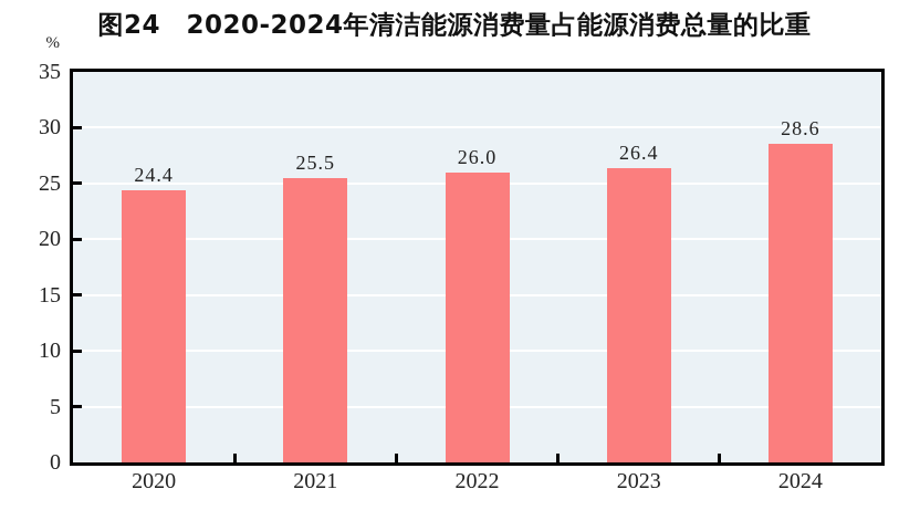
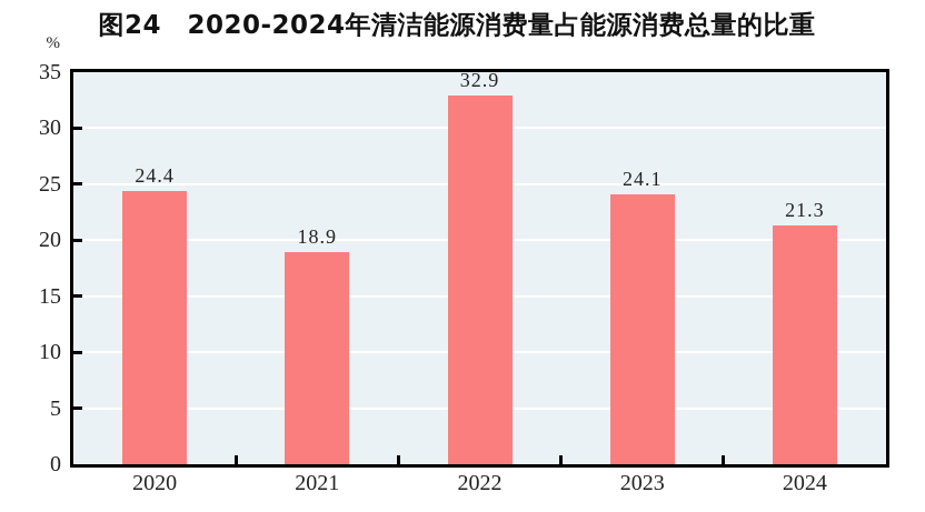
2021: 25.5 -> 18.9
2022: 26.0 -> 32.9
2023: 26.4 -> 24.1
2024: 28.6 -> 21.3
